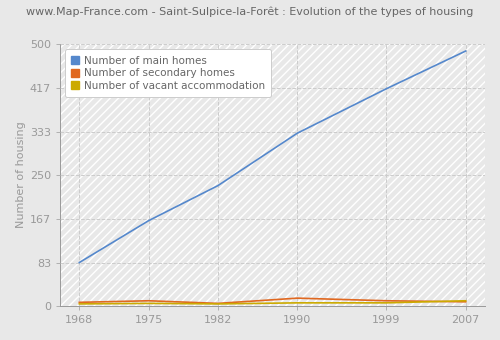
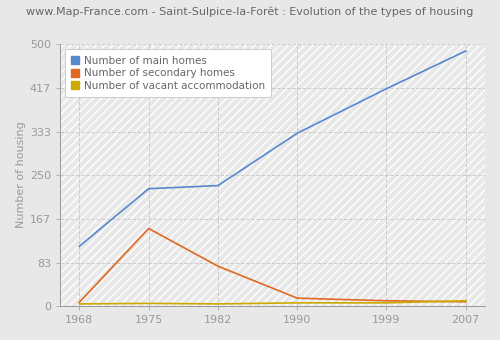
Number of main homes/1968: 83 -> 114
Number of main homes/1975: 163 -> 224
Number of secondary homes/1975: 10 -> 148
Number of secondary homes/1982: 5 -> 76
